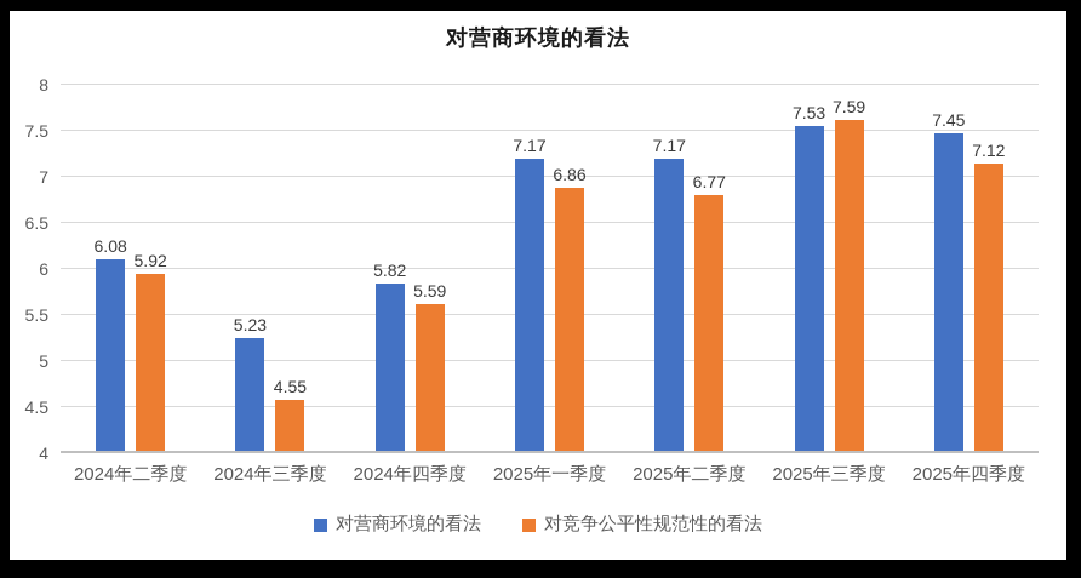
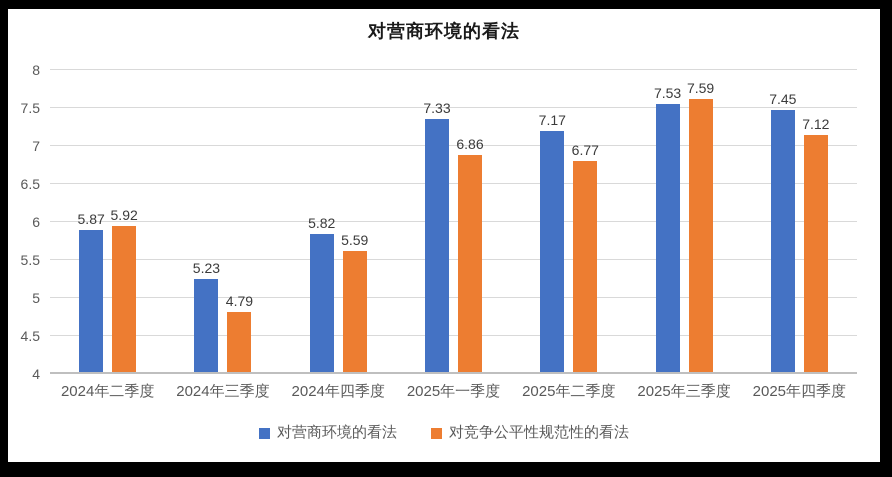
对营商环境的看法/2024年二季度: 6.08 -> 5.87
对竞争公平性规范性的看法/2024年三季度: 4.55 -> 4.79
对营商环境的看法/2025年一季度: 7.17 -> 7.33
